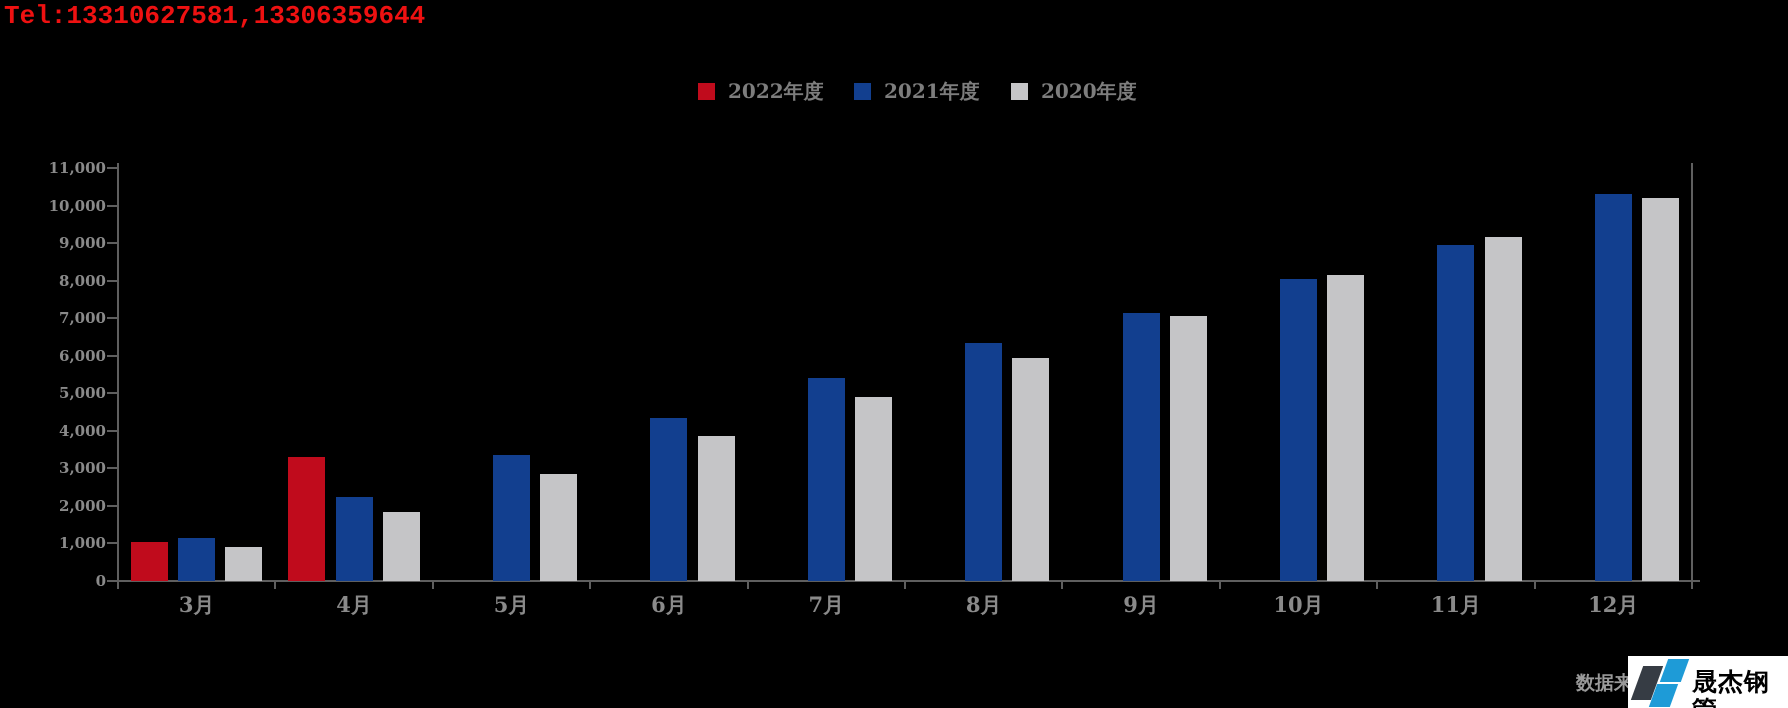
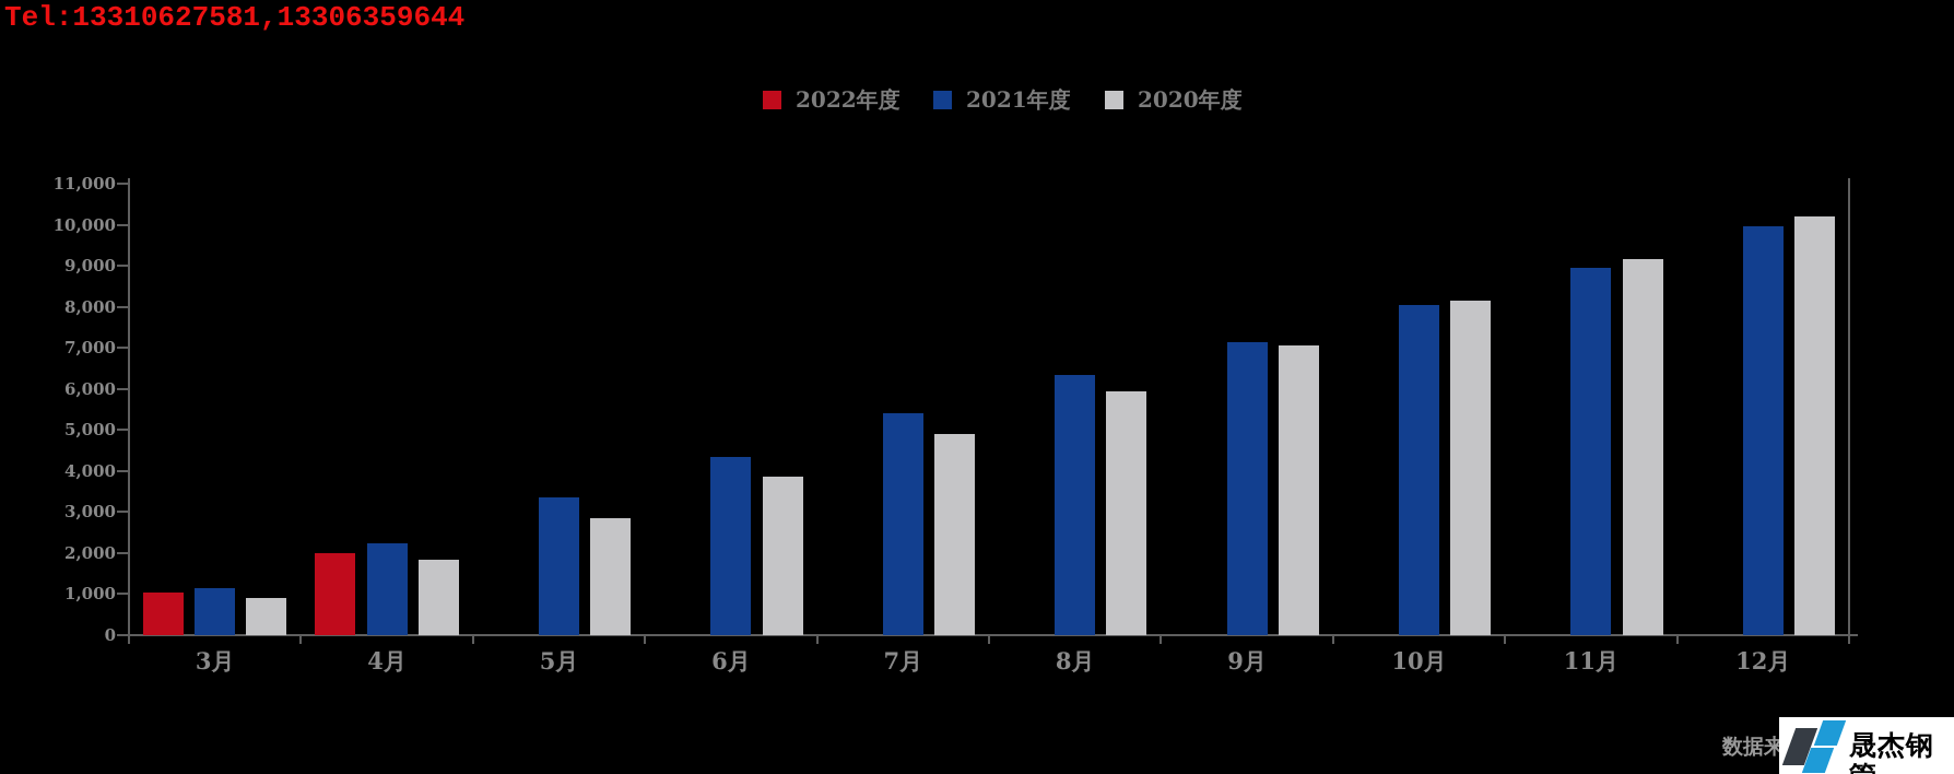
2022年度/4月: 3300 -> 2000
2021年度/12月: 10300 -> 10000
